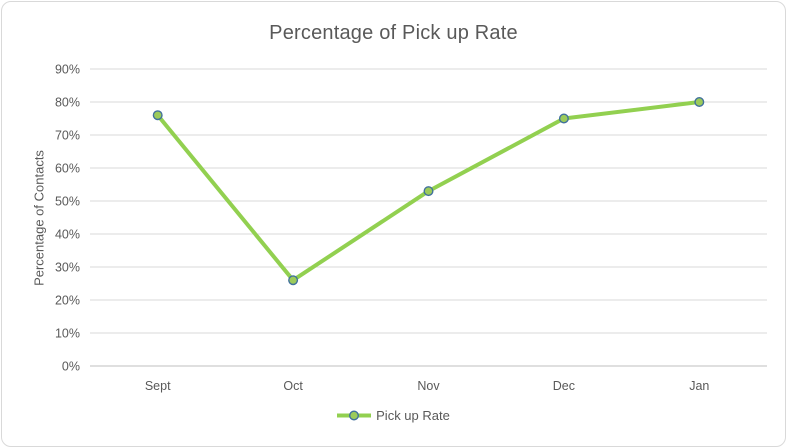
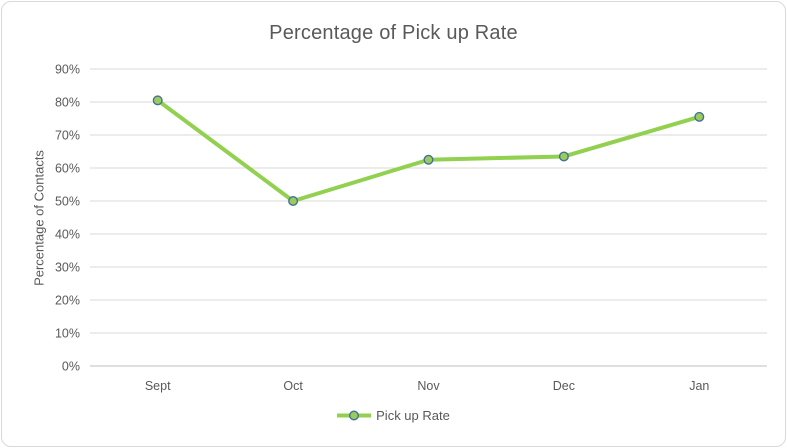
Sept: 76% -> 80%
Oct: 26% -> 50%
Nov: 53% -> 62%
Dec: 75% -> 64%
Jan: 80% -> 76%
